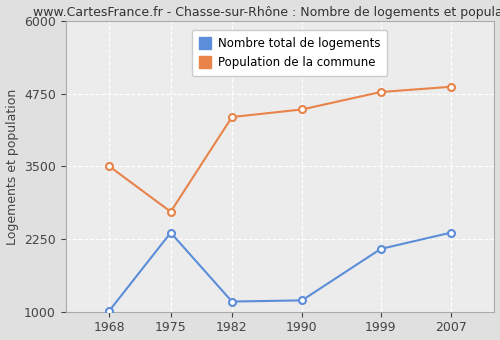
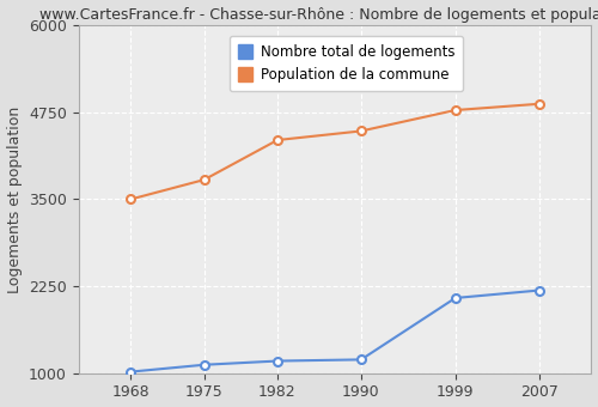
Nombre total de logements/1975: 2360 -> 1120
Population de la commune/1975: 2720 -> 3780
Nombre total de logements/2007: 2360 -> 2190
